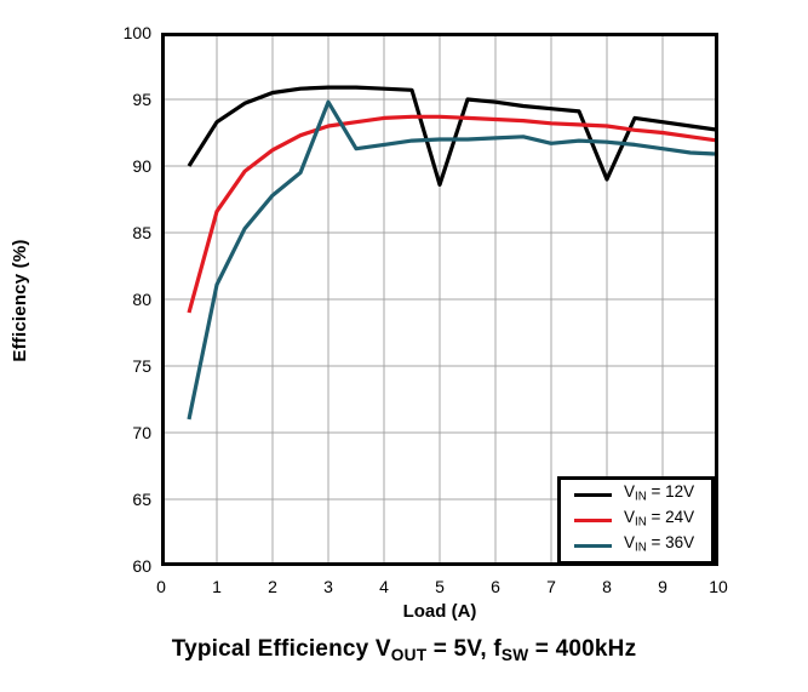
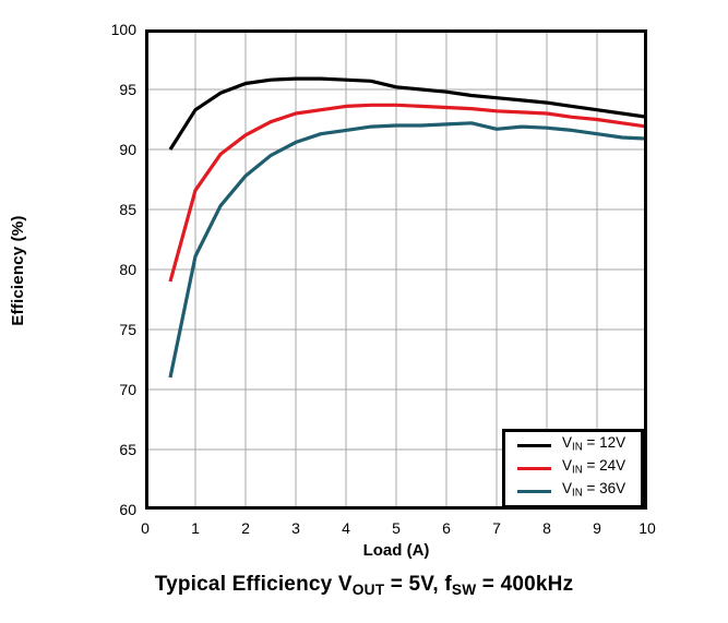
VIN = 36V/3: 94.8 -> 90.6
VIN = 12V/5: 88.6 -> 95.2
VIN = 12V/8: 89.0 -> 93.9
